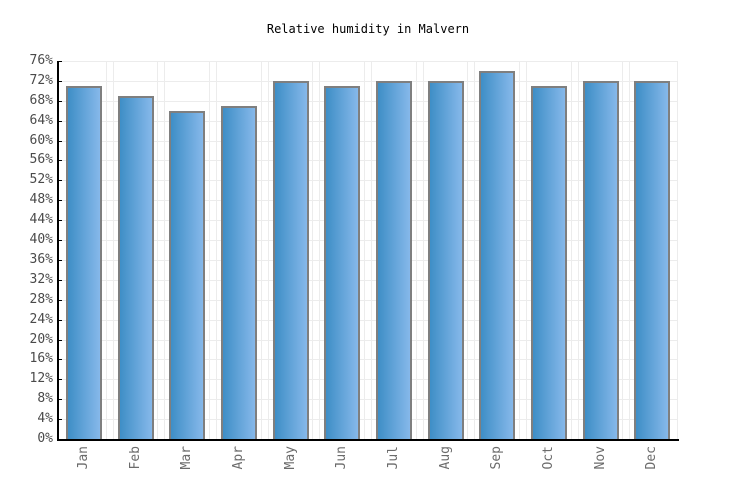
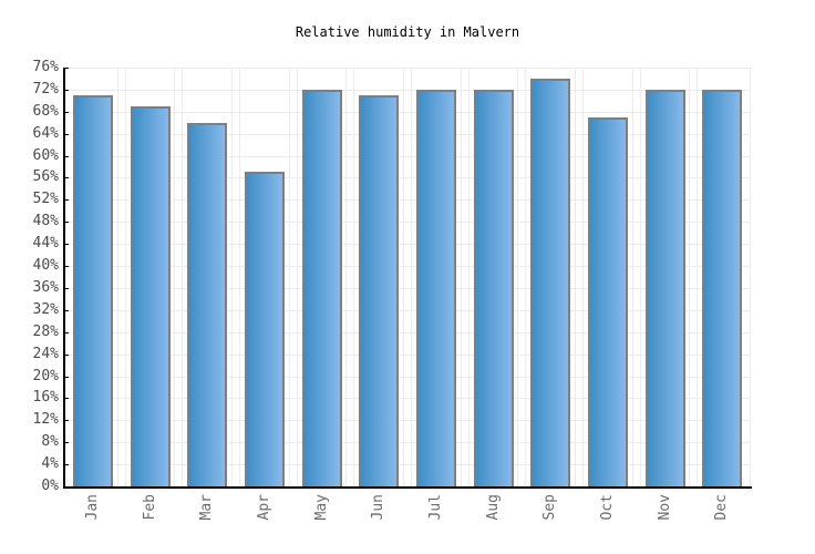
Apr: 67% -> 57%
Oct: 71% -> 67%
